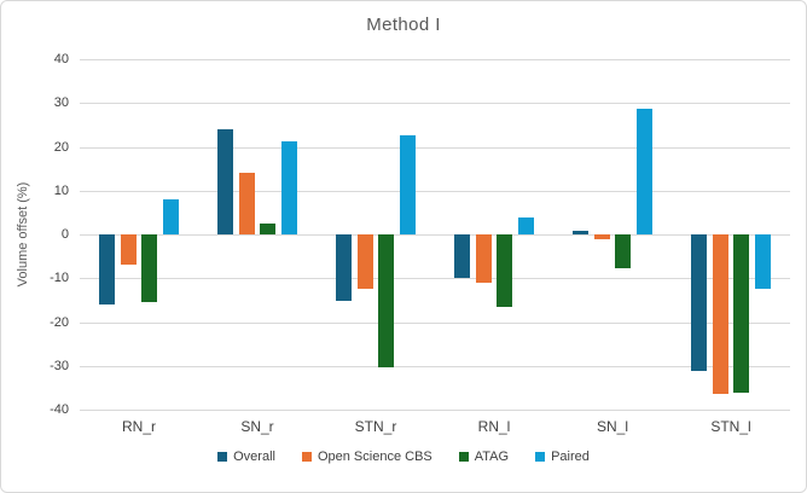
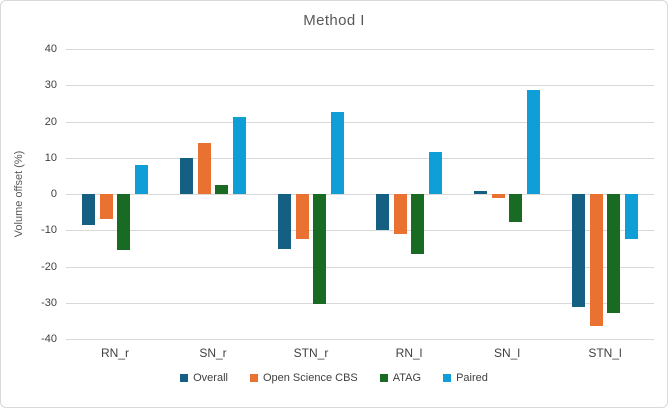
Overall/RN_r: -16 -> -8
Overall/SN_r: 24 -> 10
Paired/RN_l: 4 -> 12
ATAG/STN_l: -36 -> -33
